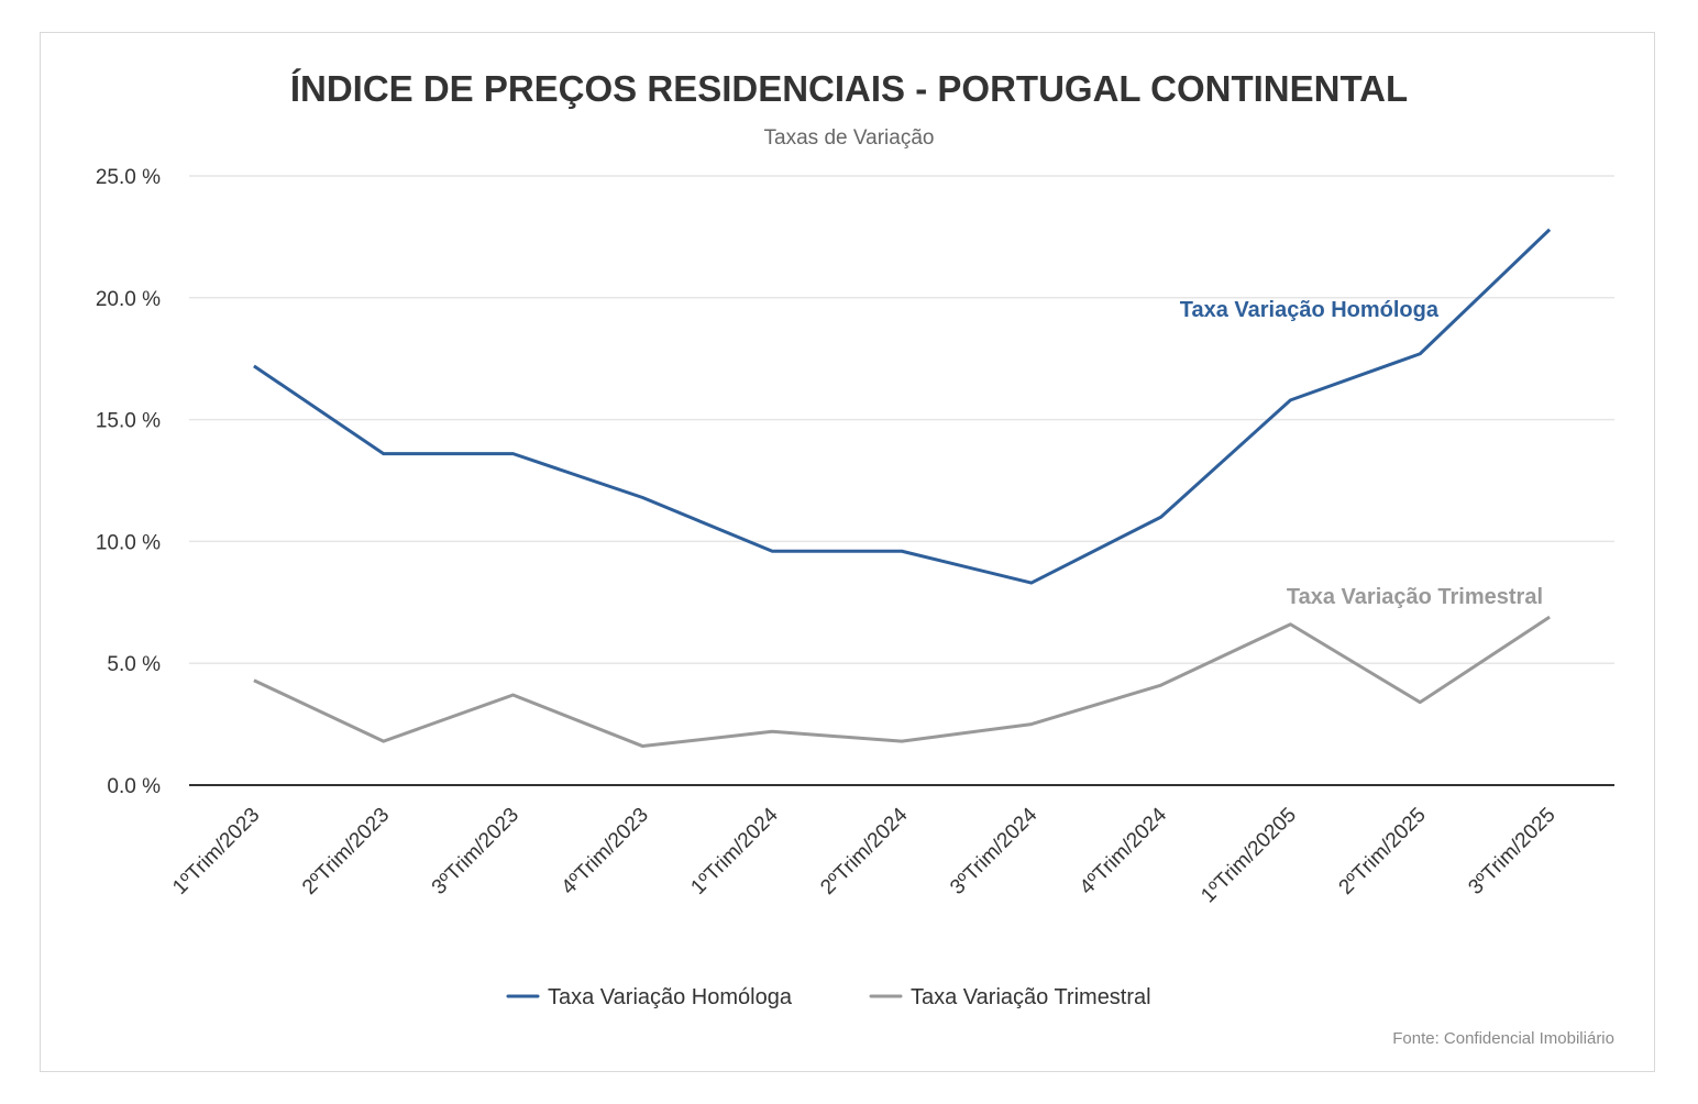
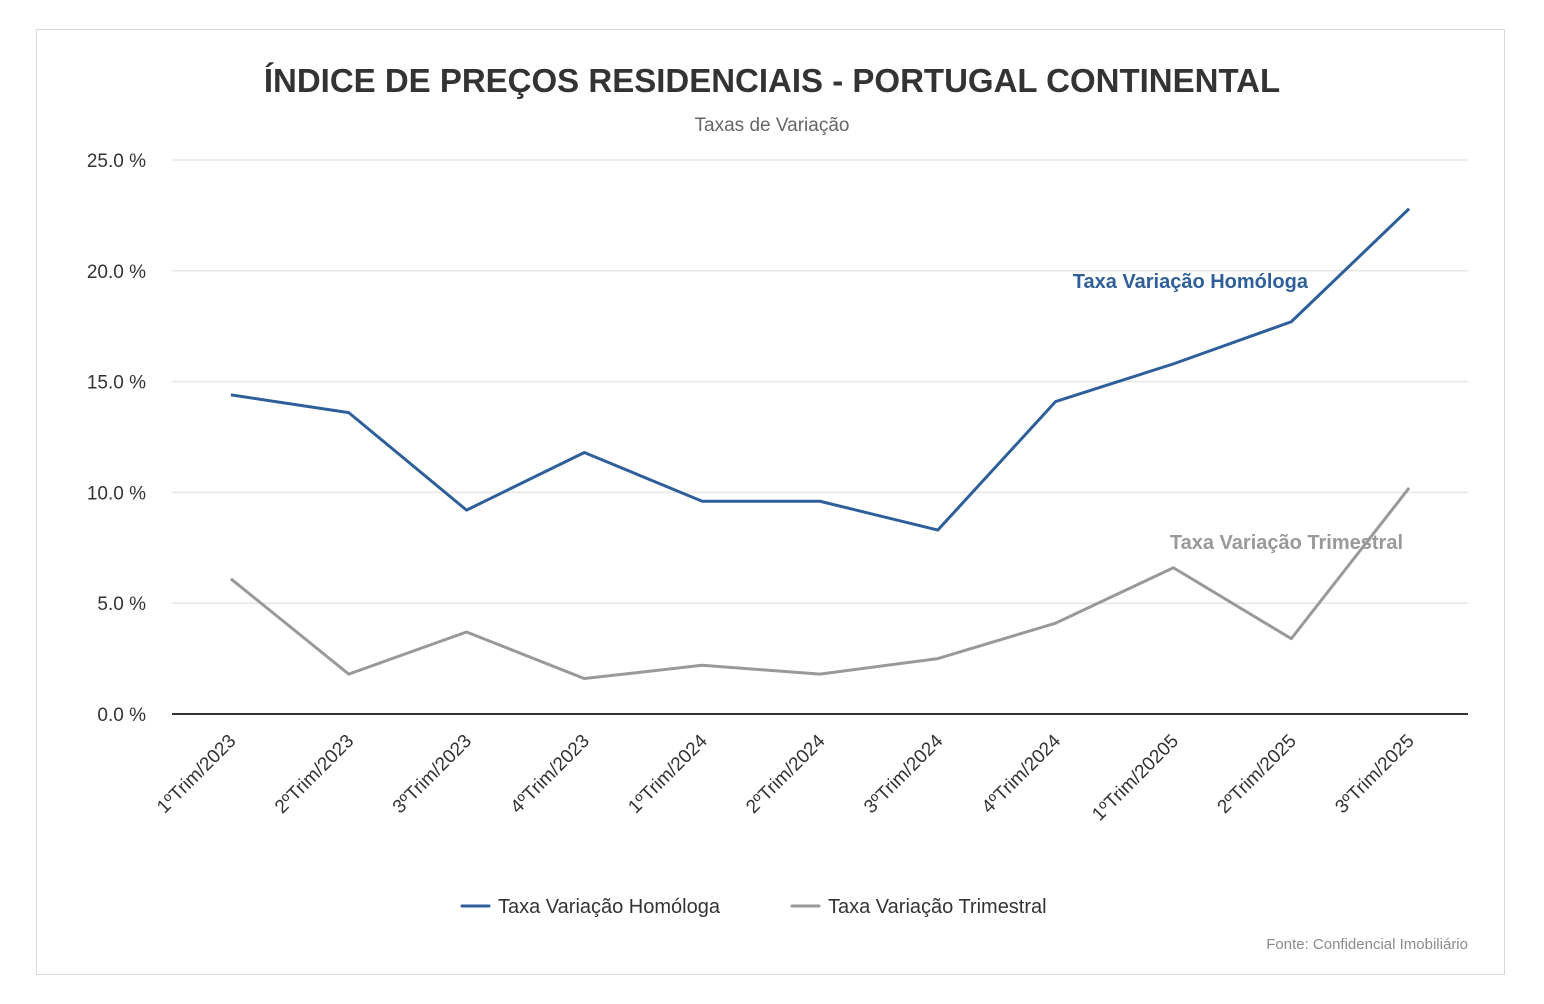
Taxa Variação Homóloga/1ºTrim/2023: 17.2% -> 14.4%
Taxa Variação Trimestral/1ºTrim/2023: 4.3% -> 6.1%
Taxa Variação Homóloga/3ºTrim/2023: 13.6% -> 9.2%
Taxa Variação Homóloga/4ºTrim/2024: 11.0% -> 14.1%
Taxa Variação Trimestral/3ºTrim/2025: 6.9% -> 10.2%
